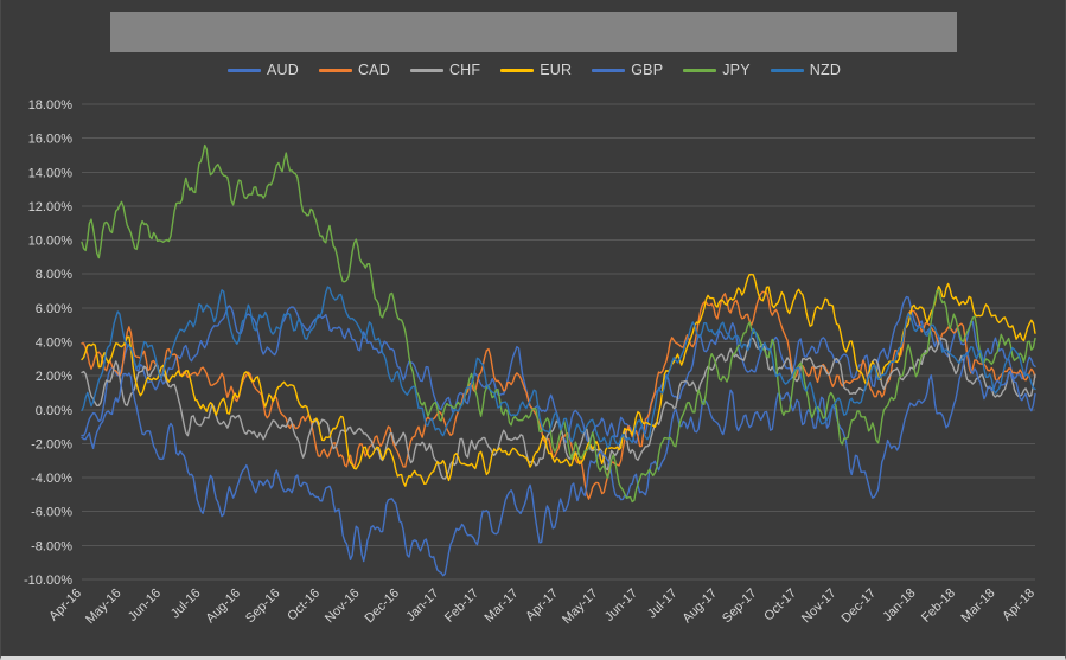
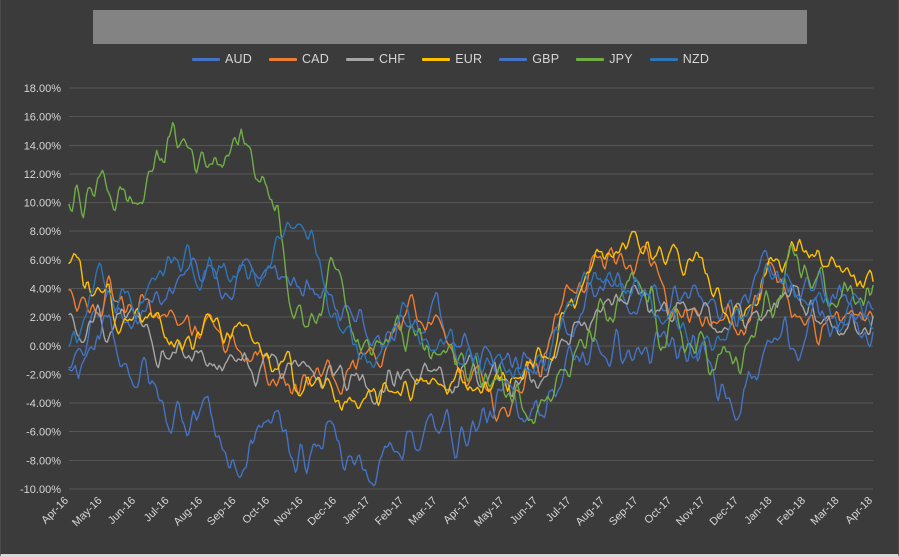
EUR/Apr-16: 2.4% -> 5.2%
GBP/Sep-16: -4.0% -> -8.5%
JPY/Nov-16: 9.0% -> 1.6%
NZD/Nov-16: 5.5% -> 8.9%
CAD/Feb-18: 3.7% -> 0.6%
